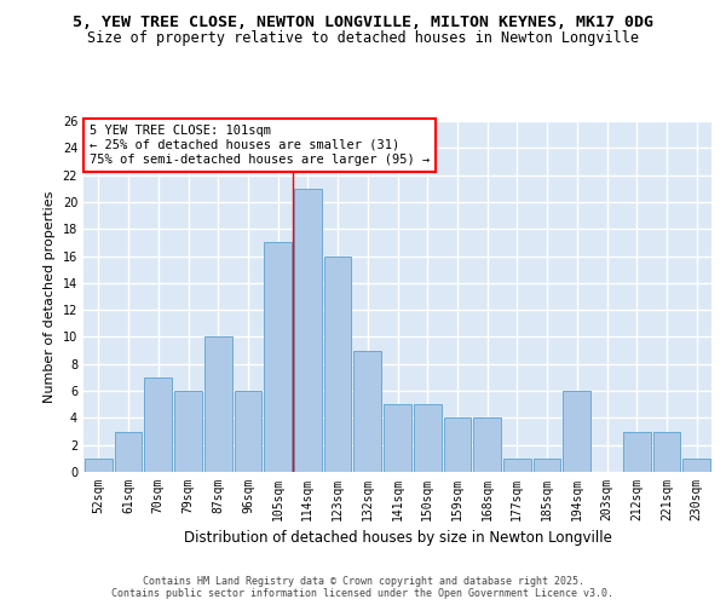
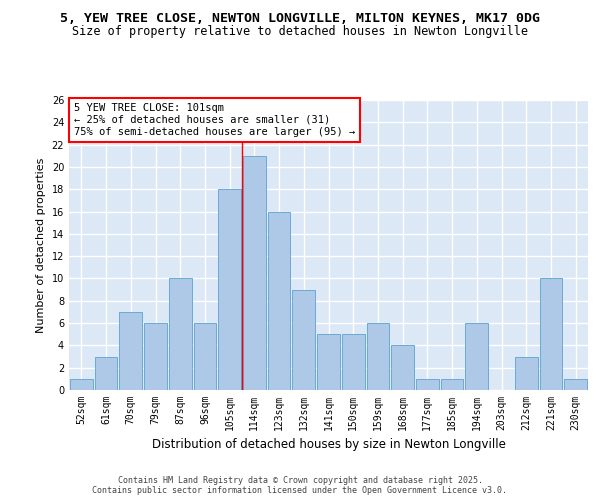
105sqm: 17 -> 18
159sqm: 4 -> 6
221sqm: 3 -> 10
